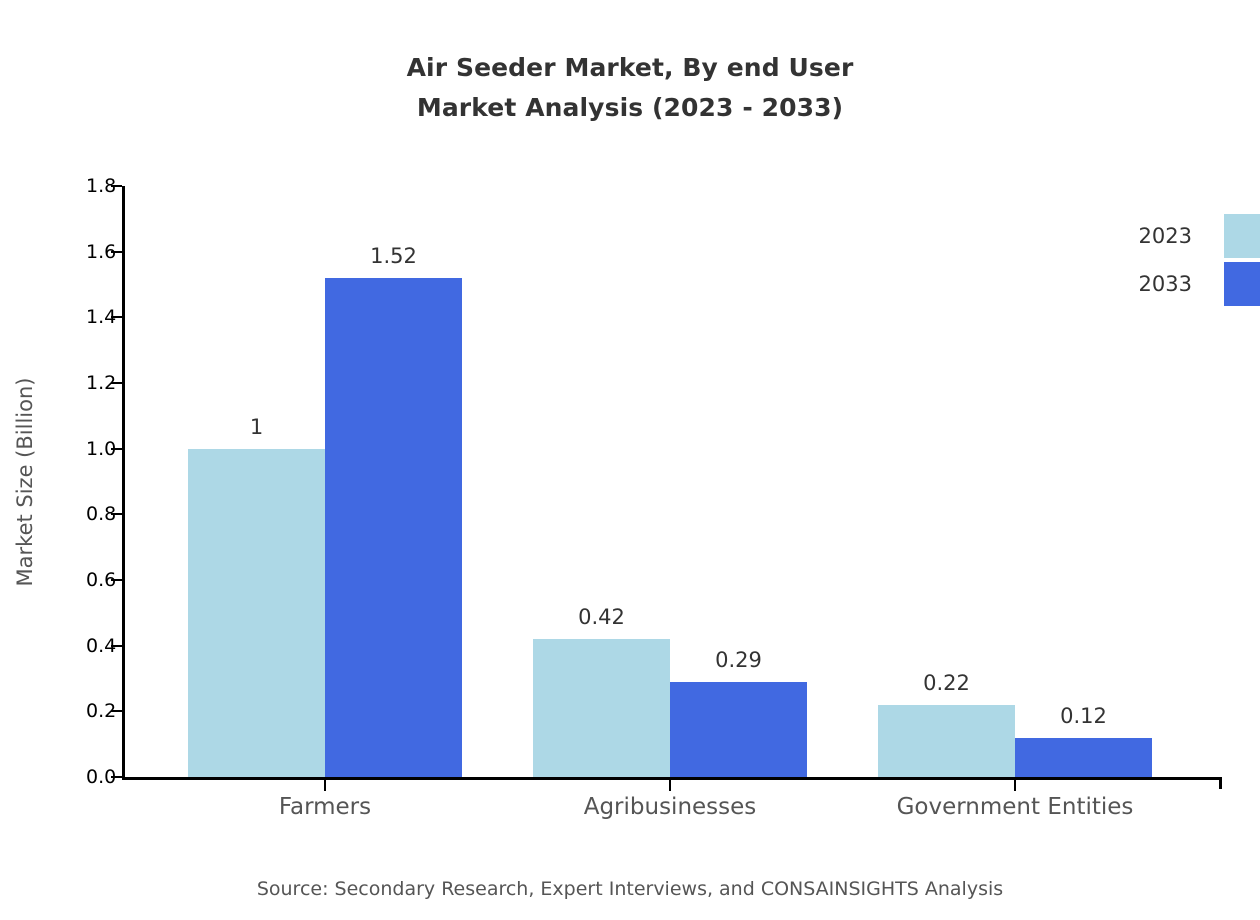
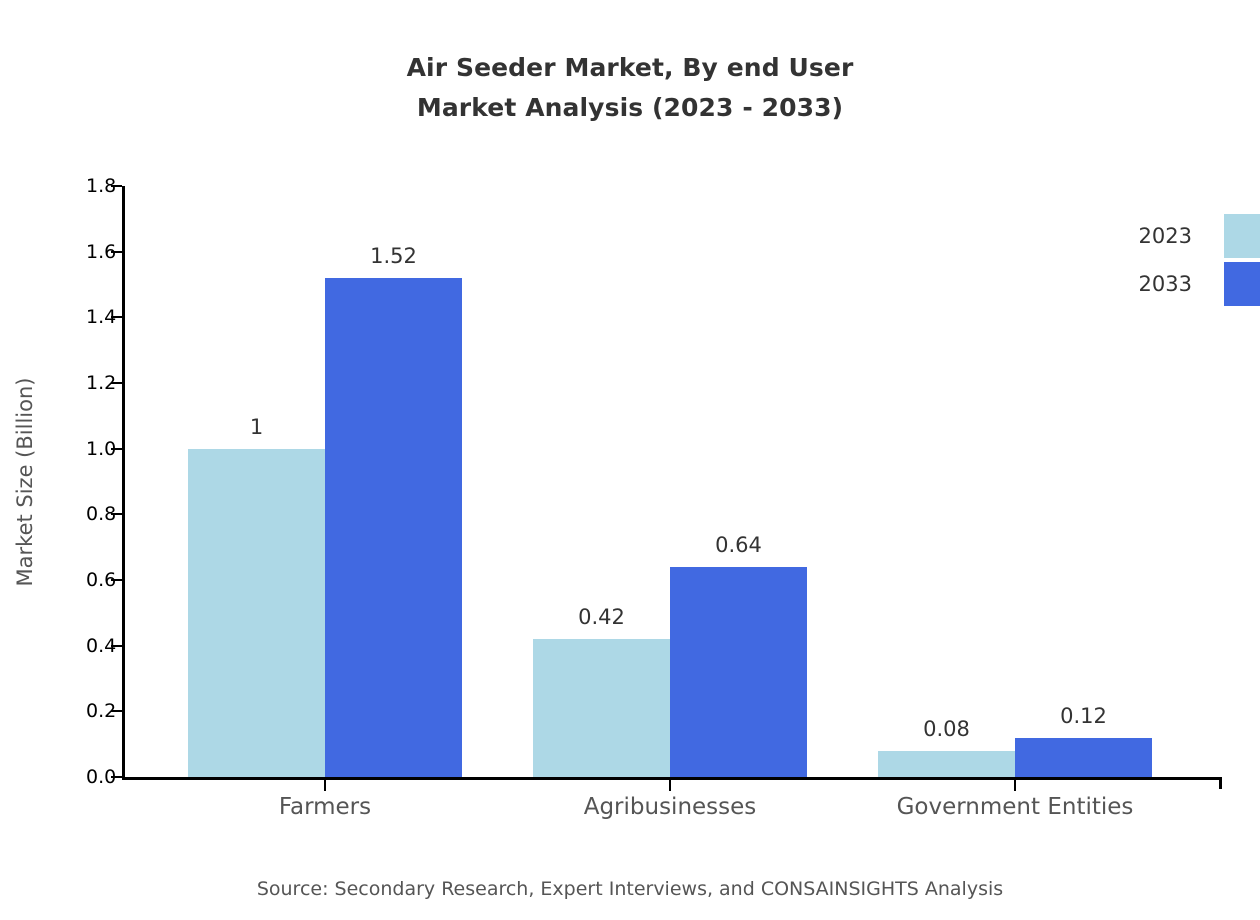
2033/Agribusinesses: 0.29 -> 0.64
2023/Government Entities: 0.22 -> 0.08
